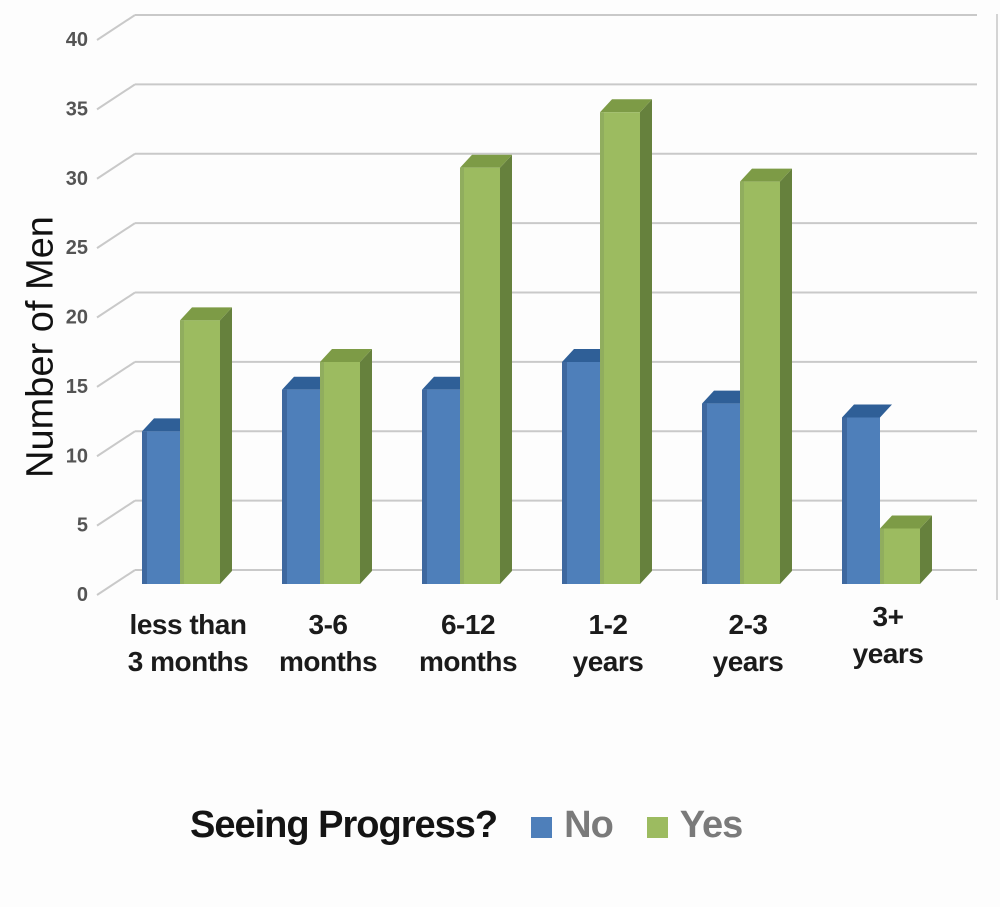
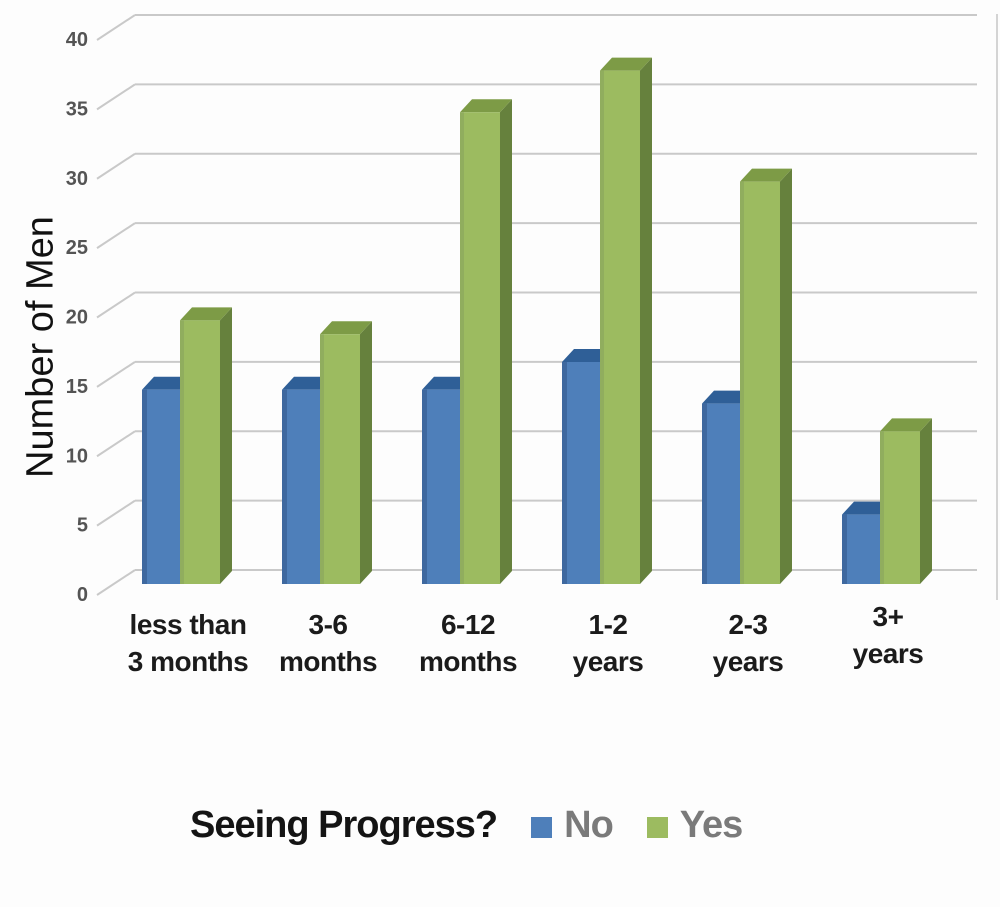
No/less than 3 months: 11 -> 14
Yes/3-6 months: 16 -> 18
Yes/6-12 months: 30 -> 34
Yes/1-2 years: 34 -> 37
No/3+ years: 12 -> 5
Yes/3+ years: 4 -> 11
